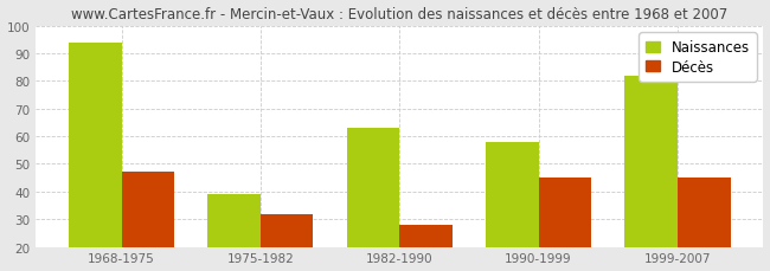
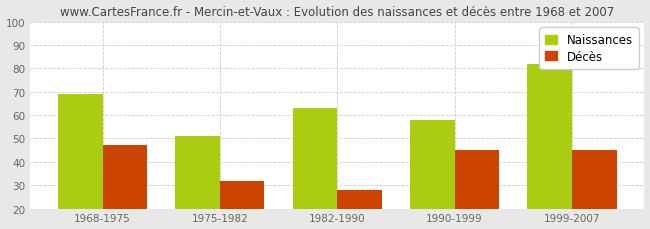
Naissances/1968-1975: 94 -> 69
Naissances/1975-1982: 39 -> 51
